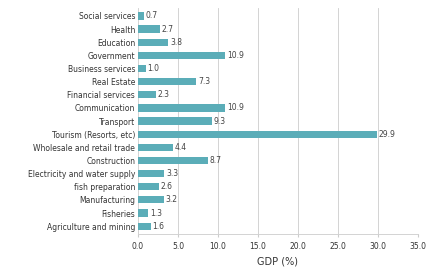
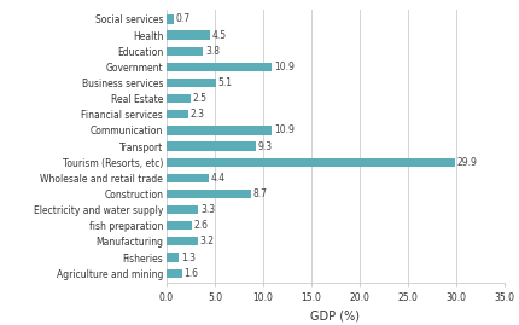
Health: 2.7 -> 4.5
Business services: 1.0 -> 5.1
Real Estate: 7.3 -> 2.5
